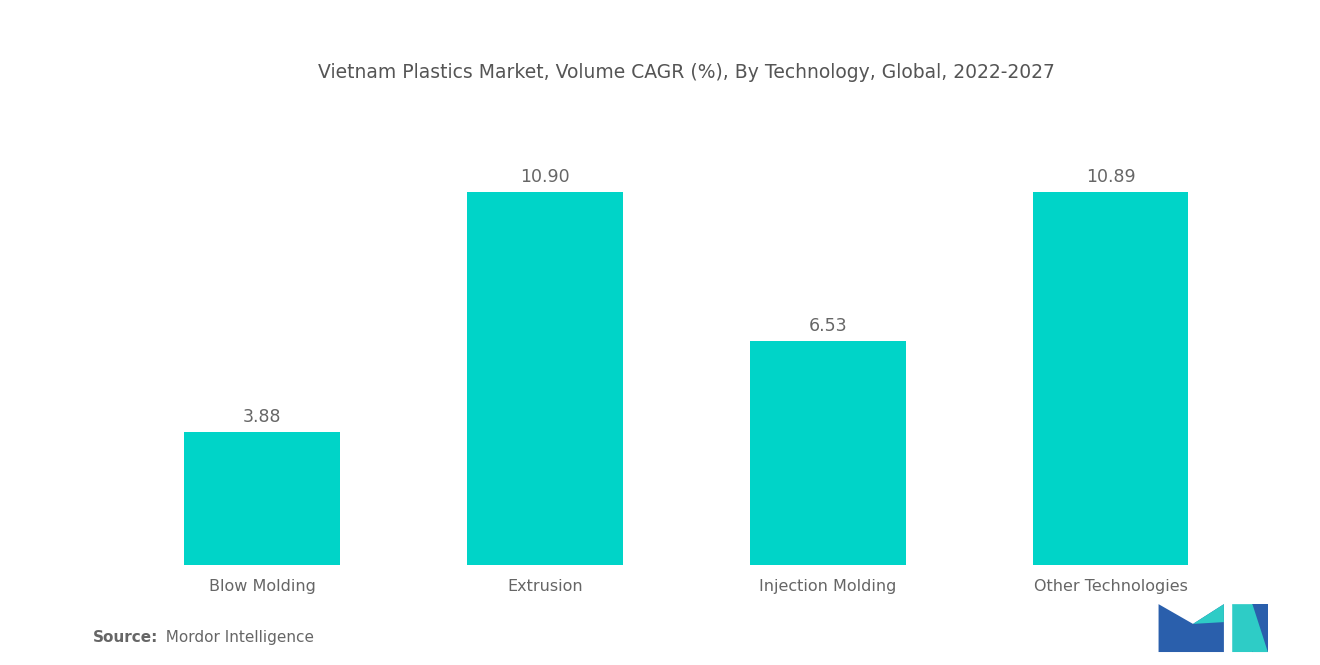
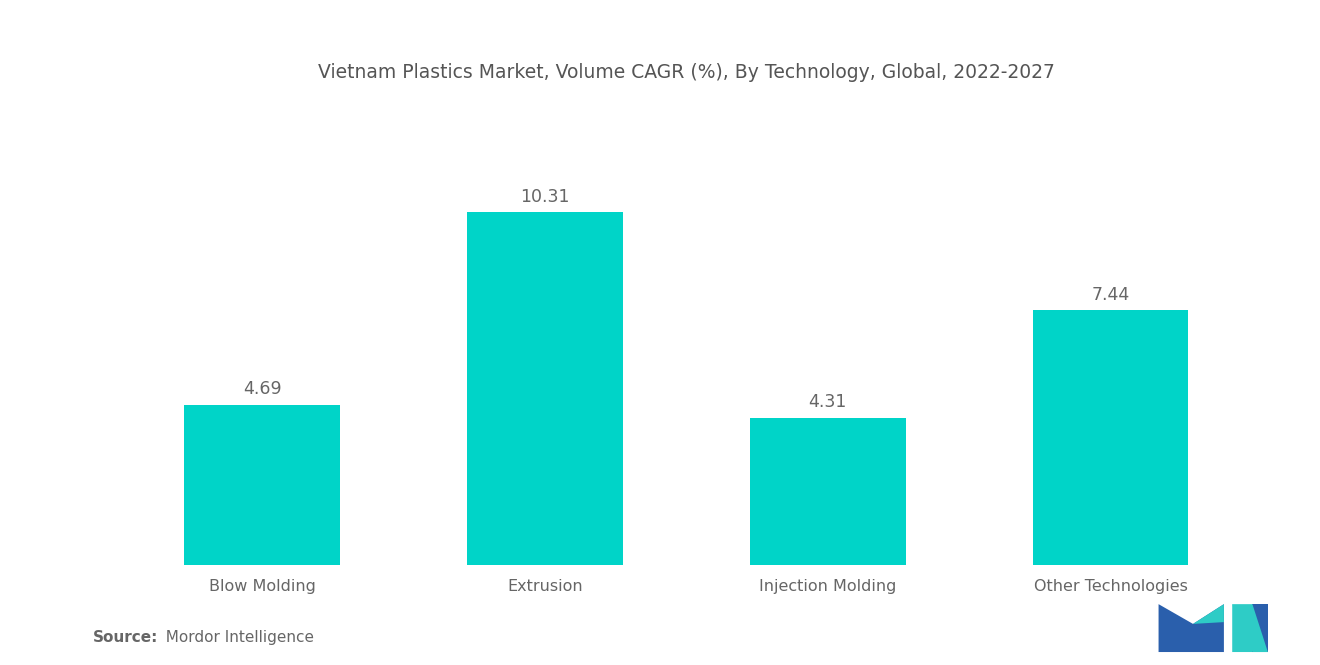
Blow Molding: 3.88 -> 4.69
Extrusion: 10.90 -> 10.31
Injection Molding: 6.53 -> 4.31
Other Technologies: 10.89 -> 7.44
